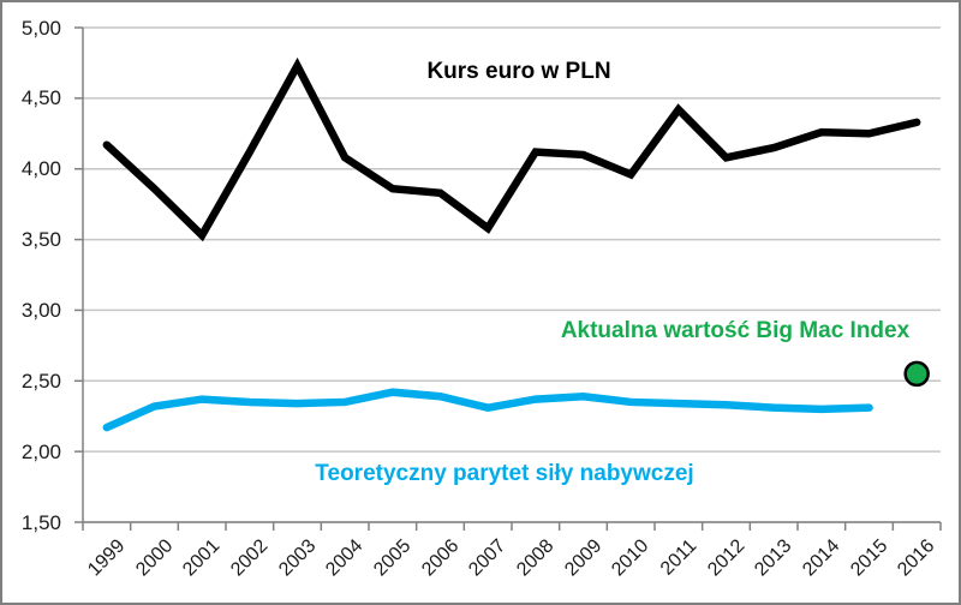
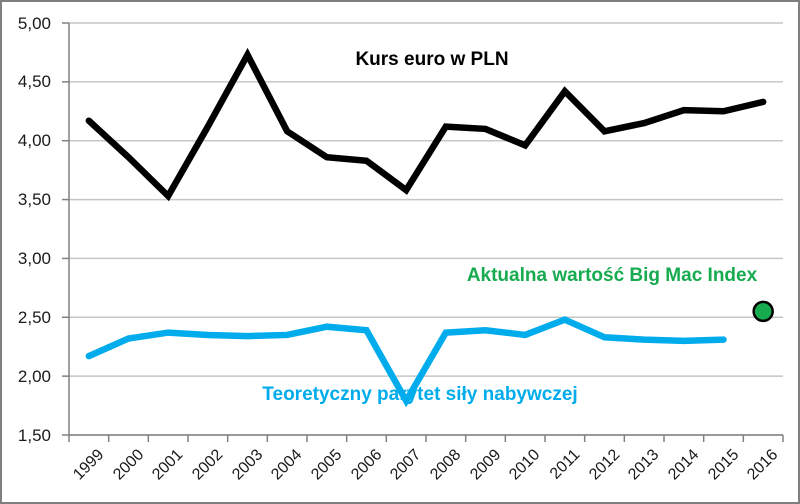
Teoretyczny parytet siły nabywczej/2007: 2,31 -> 1,79
Teoretyczny parytet siły nabywczej/2011: 2,34 -> 2,48
